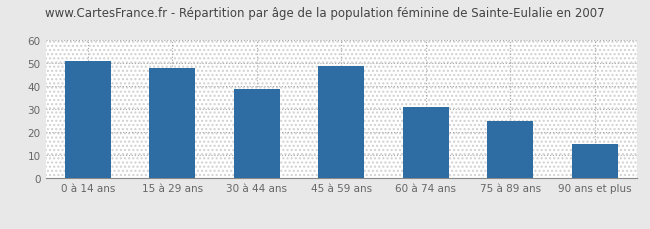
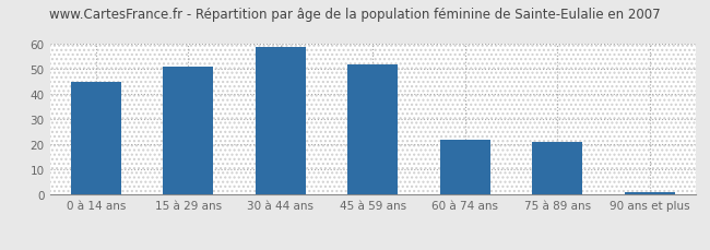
0 à 14 ans: 51 -> 45
15 à 29 ans: 48 -> 51
30 à 44 ans: 39 -> 59
45 à 59 ans: 49 -> 52
60 à 74 ans: 31 -> 22
75 à 89 ans: 25 -> 21
90 ans et plus: 15 -> 1
